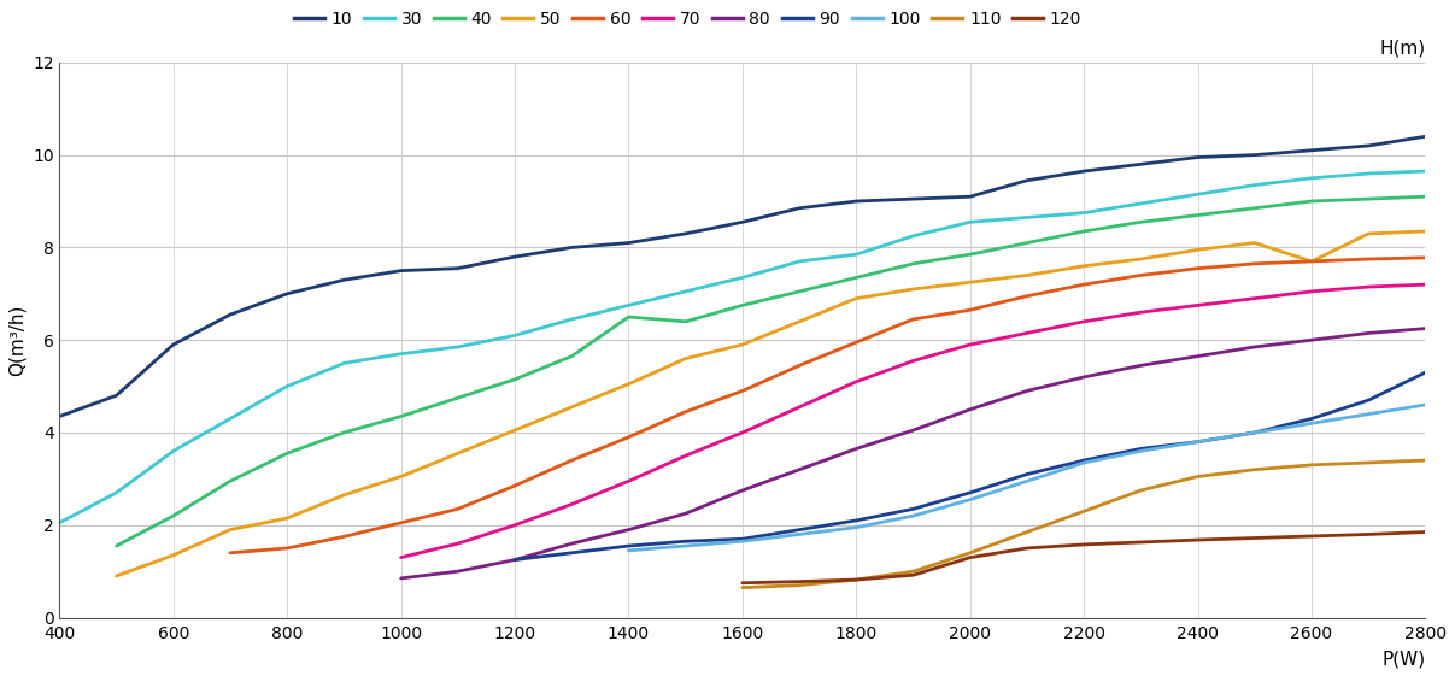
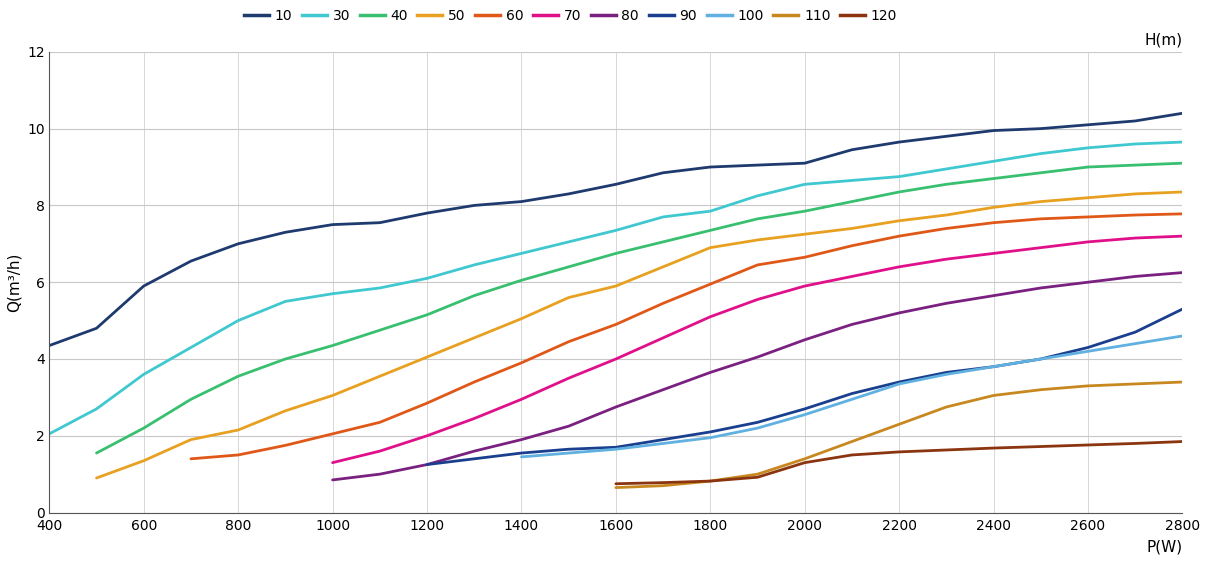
40/1400: 6.50 -> 6.05
50/2600: 7.70 -> 8.20
